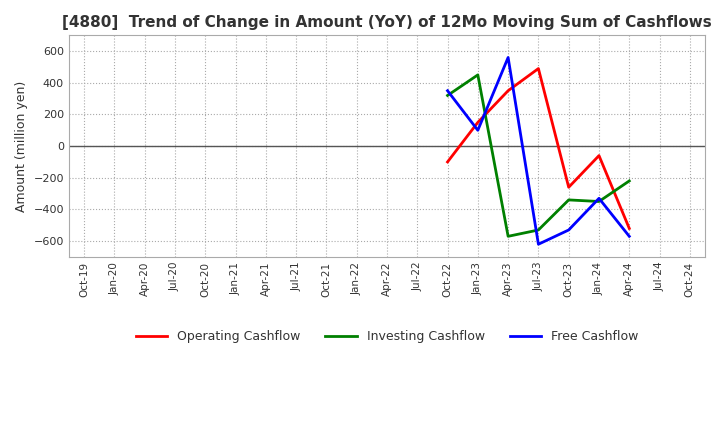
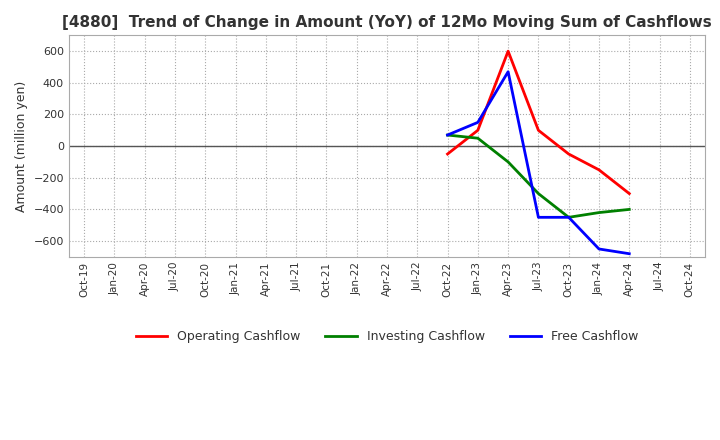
Operating Cashflow/Oct-22: -100 -> -50
Investing Cashflow/Oct-22: 320 -> 70
Free Cashflow/Oct-22: 350 -> 70
Operating Cashflow/Jan-23: 150 -> 100
Investing Cashflow/Jan-23: 450 -> 50
Free Cashflow/Jan-23: 100 -> 150
Operating Cashflow/Apr-23: 350 -> 600
Investing Cashflow/Apr-23: -570 -> -100
Free Cashflow/Apr-23: 560 -> 470
Operating Cashflow/Jul-23: 490 -> 100
Investing Cashflow/Jul-23: -530 -> -300
Free Cashflow/Jul-23: -620 -> -450
Operating Cashflow/Oct-23: -260 -> -50
Investing Cashflow/Oct-23: -340 -> -450
Free Cashflow/Oct-23: -530 -> -450
Operating Cashflow/Jan-24: -60 -> -150
Investing Cashflow/Jan-24: -350 -> -420
Free Cashflow/Jan-24: -330 -> -650
Operating Cashflow/Apr-24: -520 -> -300
Investing Cashflow/Apr-24: -220 -> -400
Free Cashflow/Apr-24: -570 -> -680
